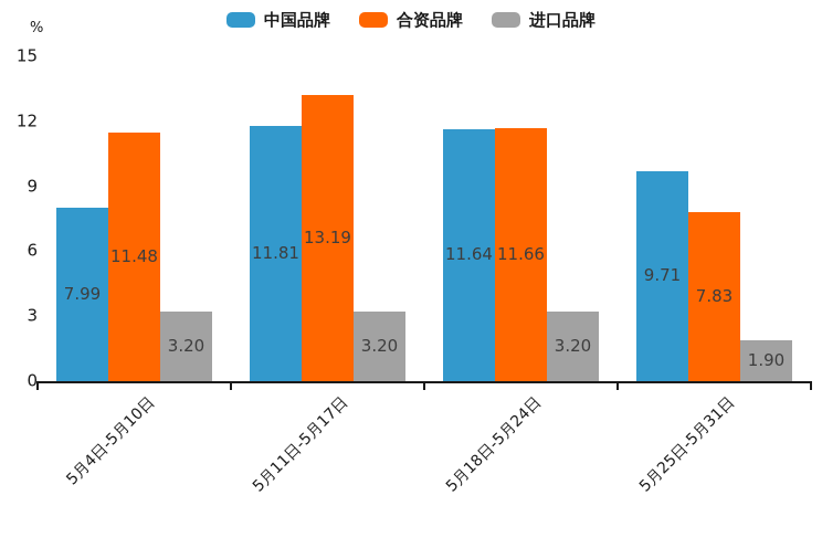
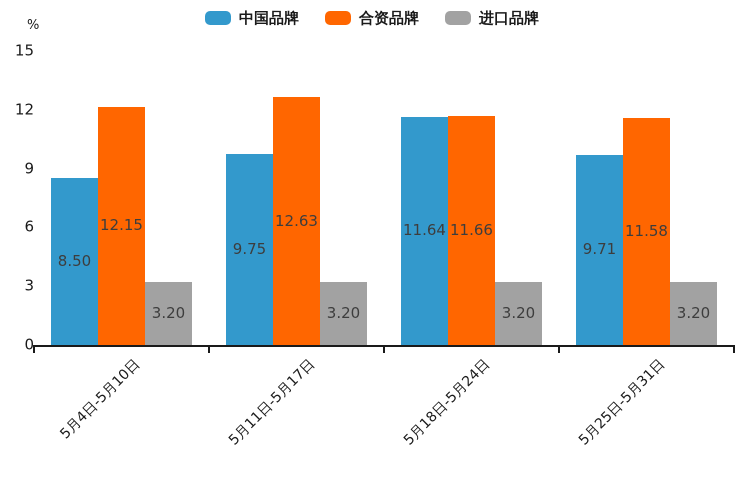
中国品牌/5月4日-5月10日: 7.99 -> 8.50
合资品牌/5月4日-5月10日: 11.48 -> 12.15
中国品牌/5月11日-5月17日: 11.81 -> 9.75
合资品牌/5月11日-5月17日: 13.19 -> 12.63
合资品牌/5月25日-5月31日: 7.83 -> 11.58
进口品牌/5月25日-5月31日: 1.90 -> 3.20
